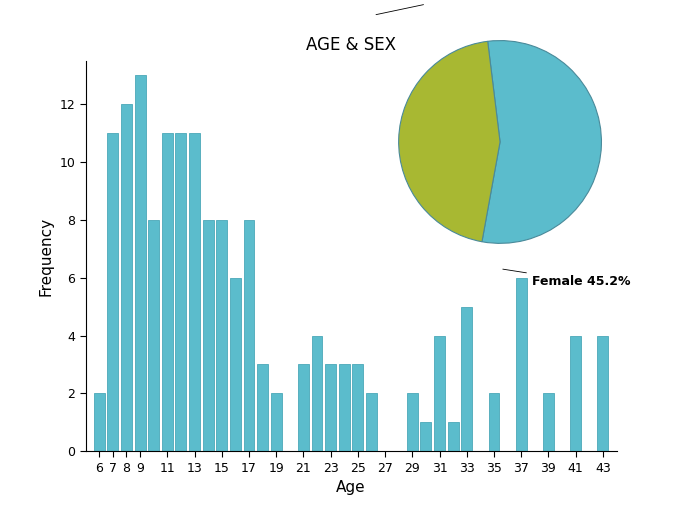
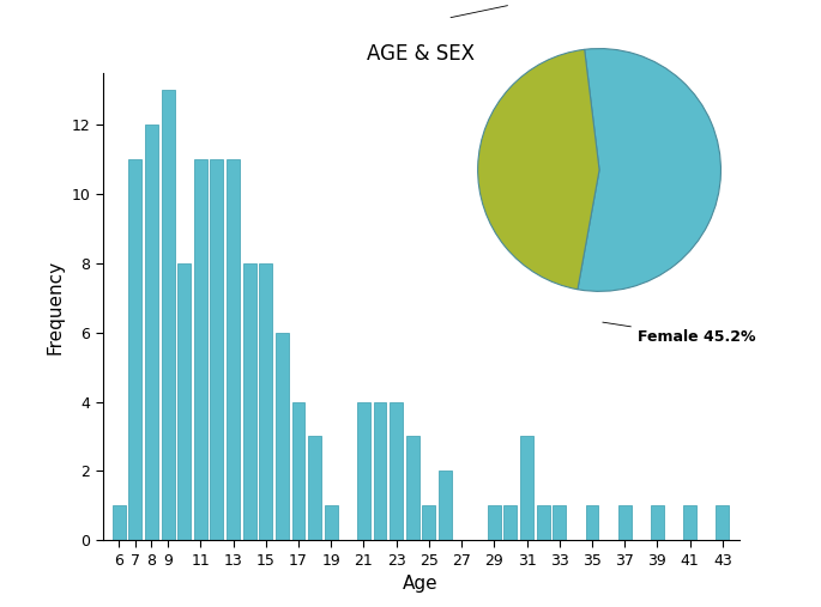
6: 2 -> 1
17: 8 -> 4
19: 2 -> 1
21: 3 -> 4
23: 3 -> 4
25: 3 -> 1
29: 2 -> 1
31: 4 -> 3
33: 5 -> 1
35: 2 -> 1
37: 6 -> 1
39: 2 -> 1
41: 4 -> 1
43: 4 -> 1
